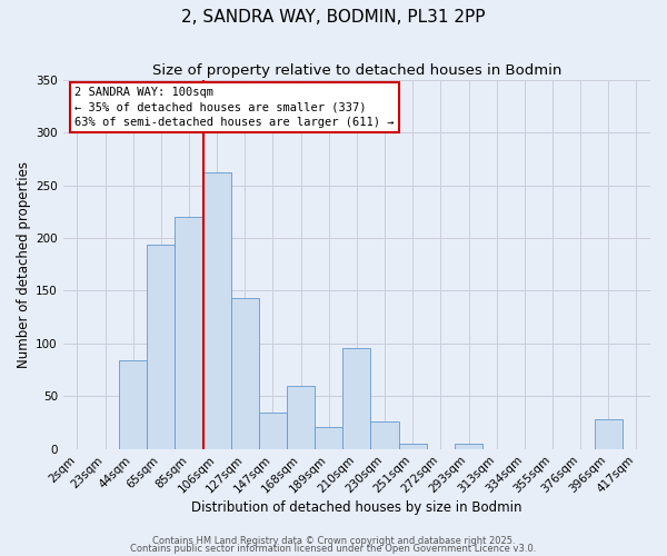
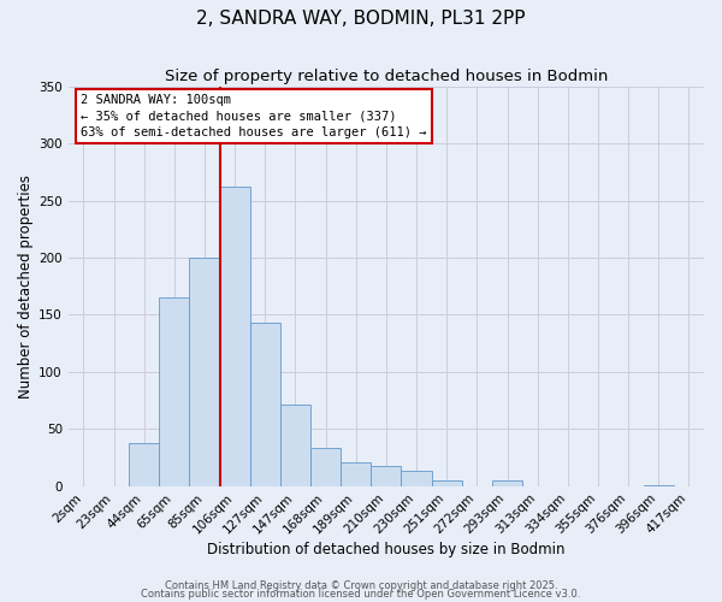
44sqm: 84 -> 38
65sqm: 194 -> 165
85sqm: 220 -> 200
147sqm: 34 -> 71
168sqm: 60 -> 33
210sqm: 96 -> 17
230sqm: 26 -> 13
396sqm: 28 -> 1
